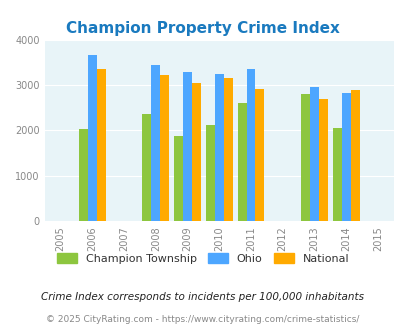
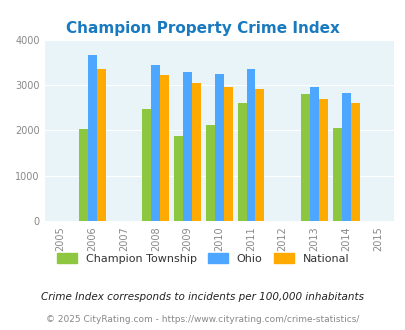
Champion Township/2008: 2350 -> 2470
National/2010: 3150 -> 2950
National/2014: 2900 -> 2600
